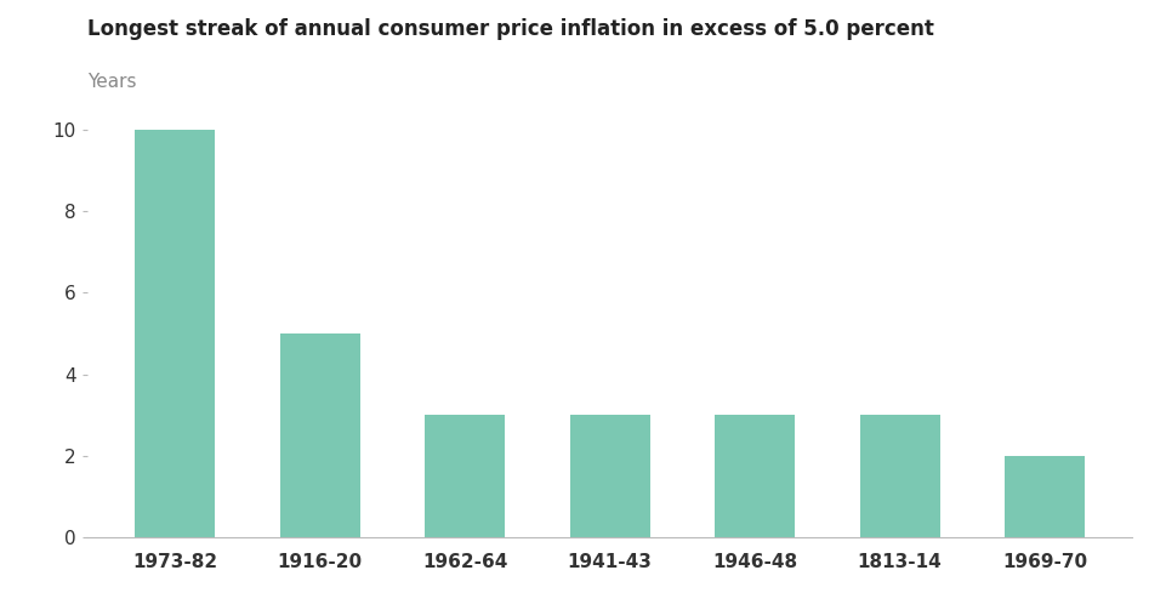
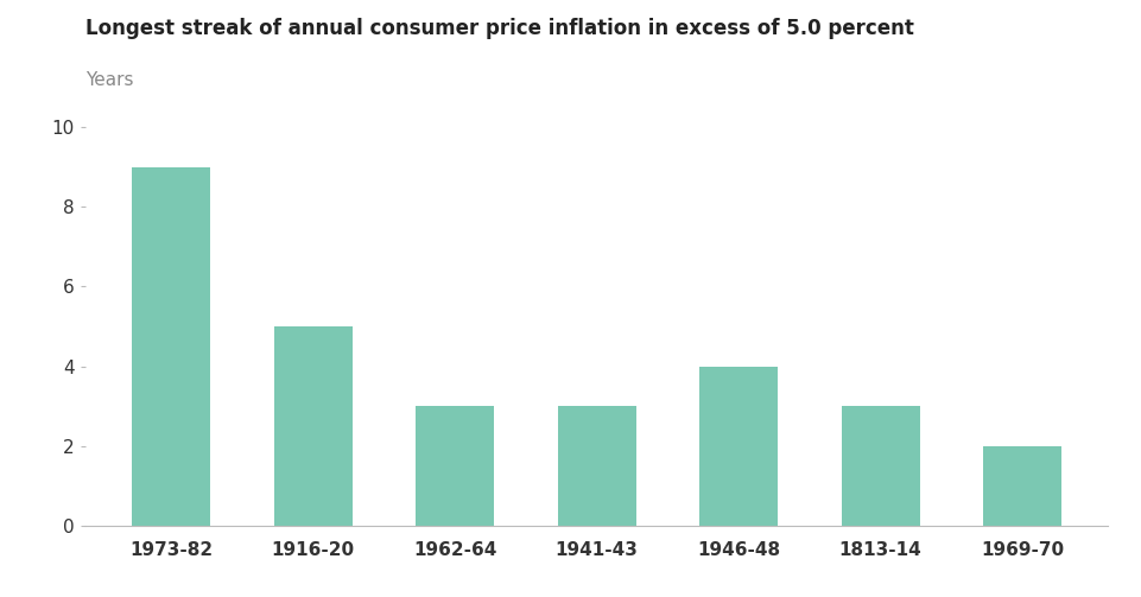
1973-82: 10 -> 9
1946-48: 3 -> 4
